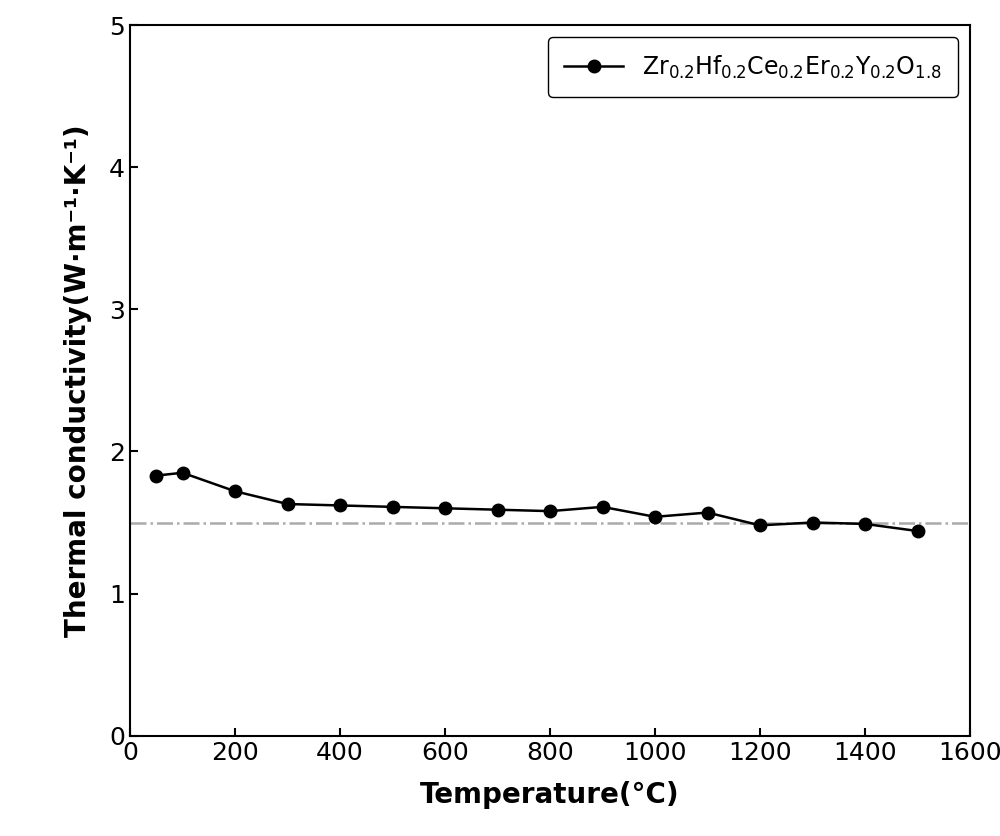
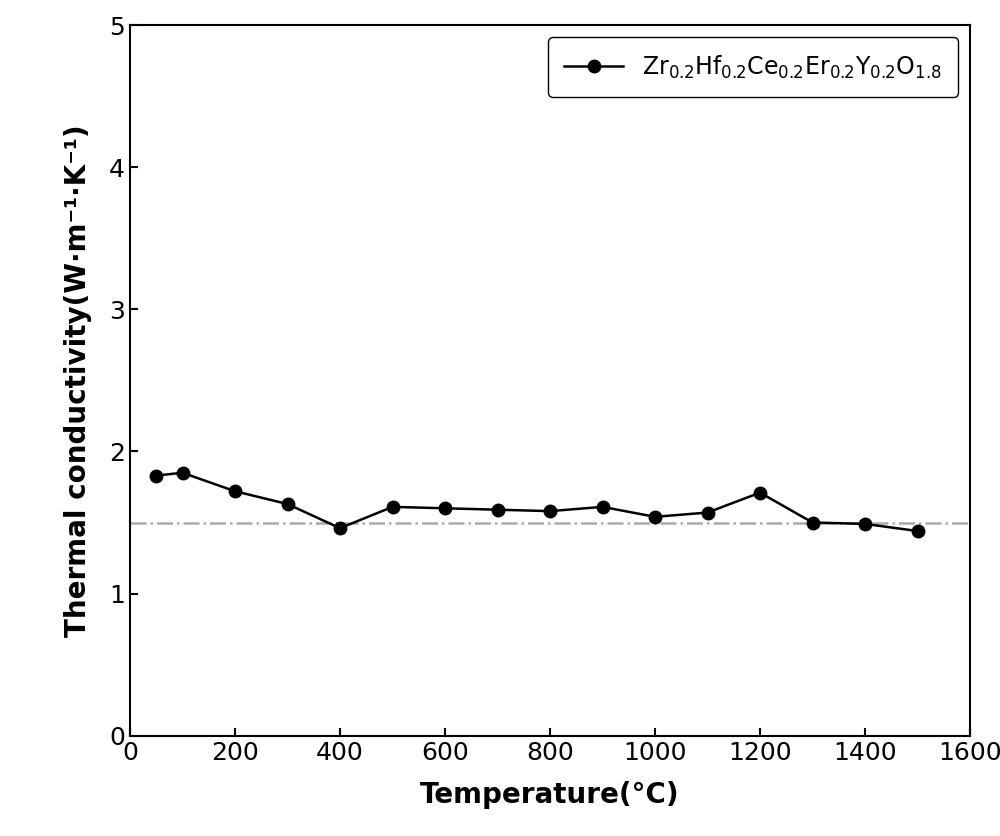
400: 1.62 -> 1.46
1200: 1.48 -> 1.71
